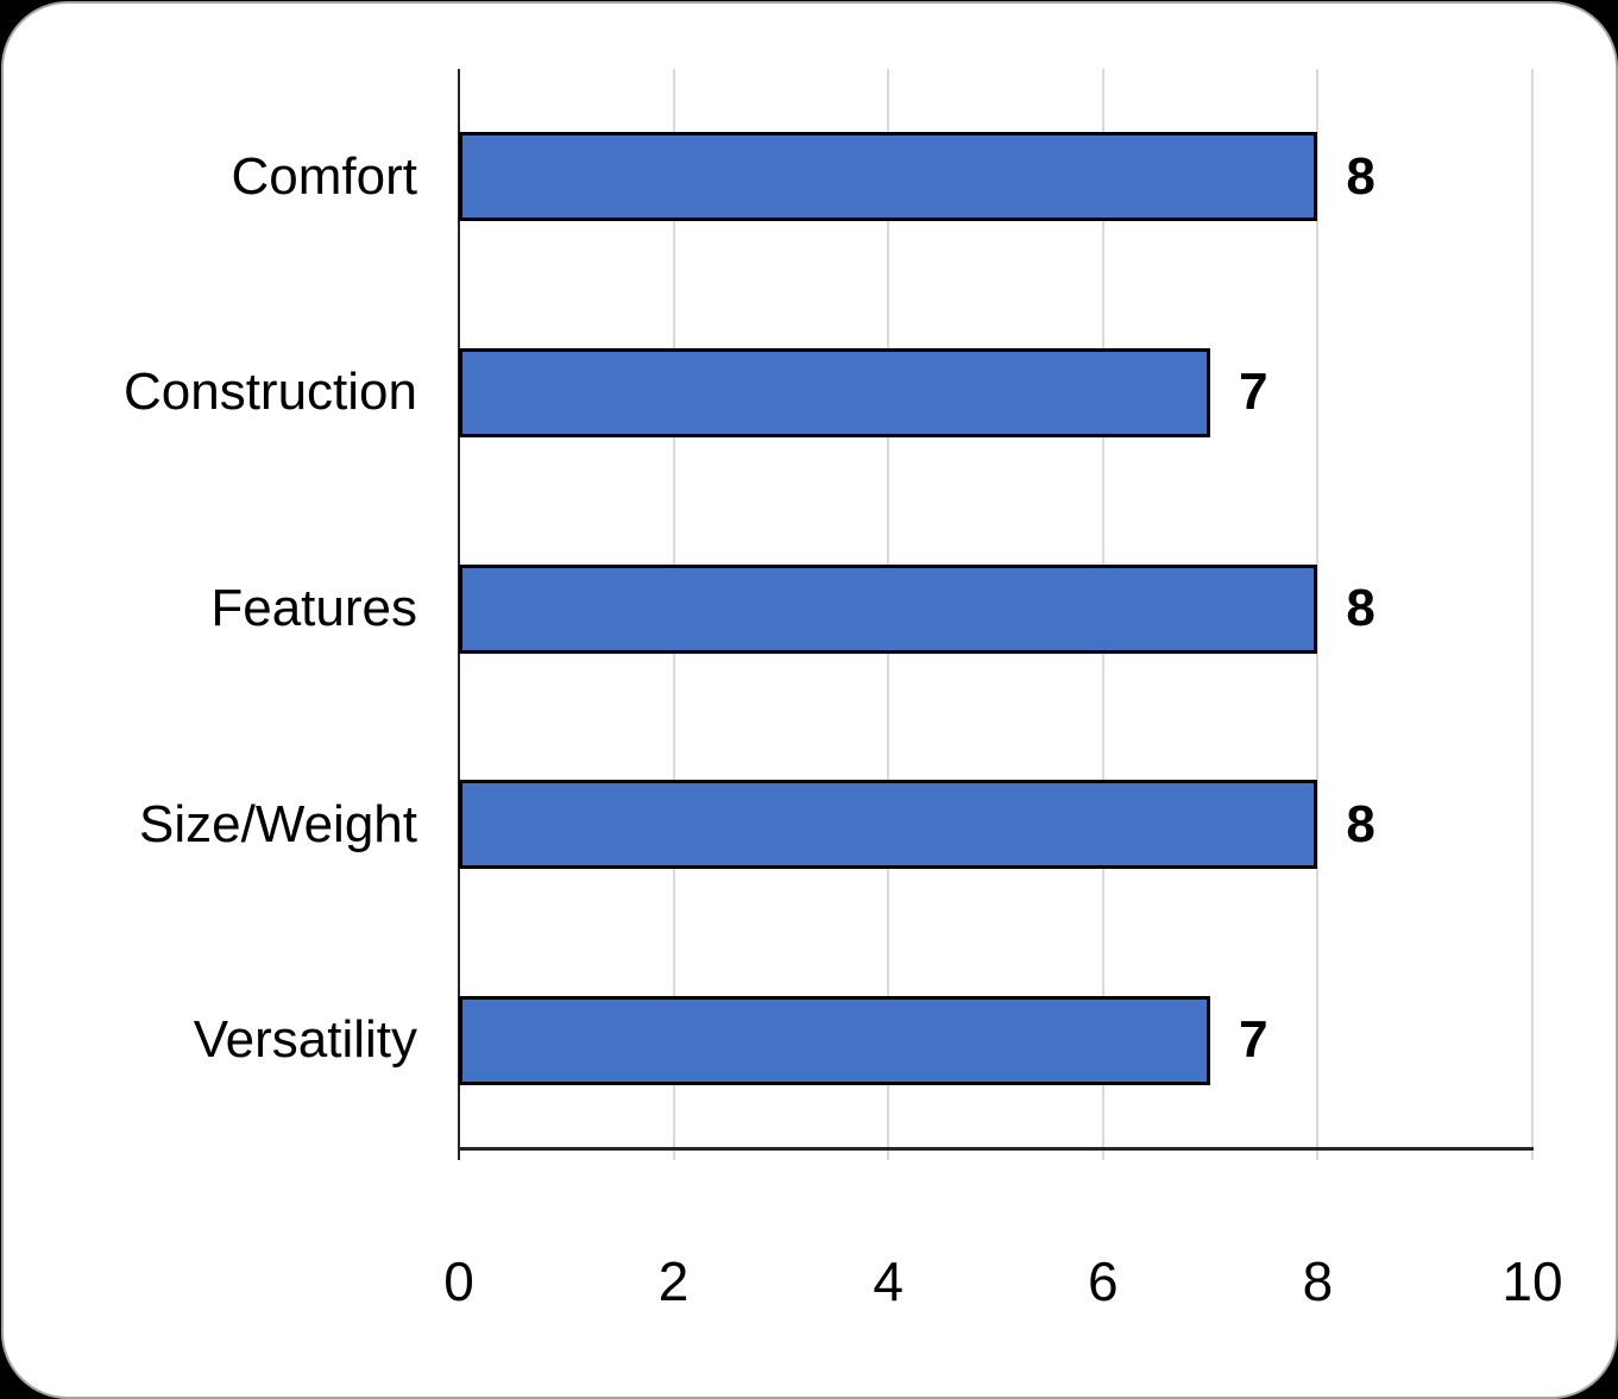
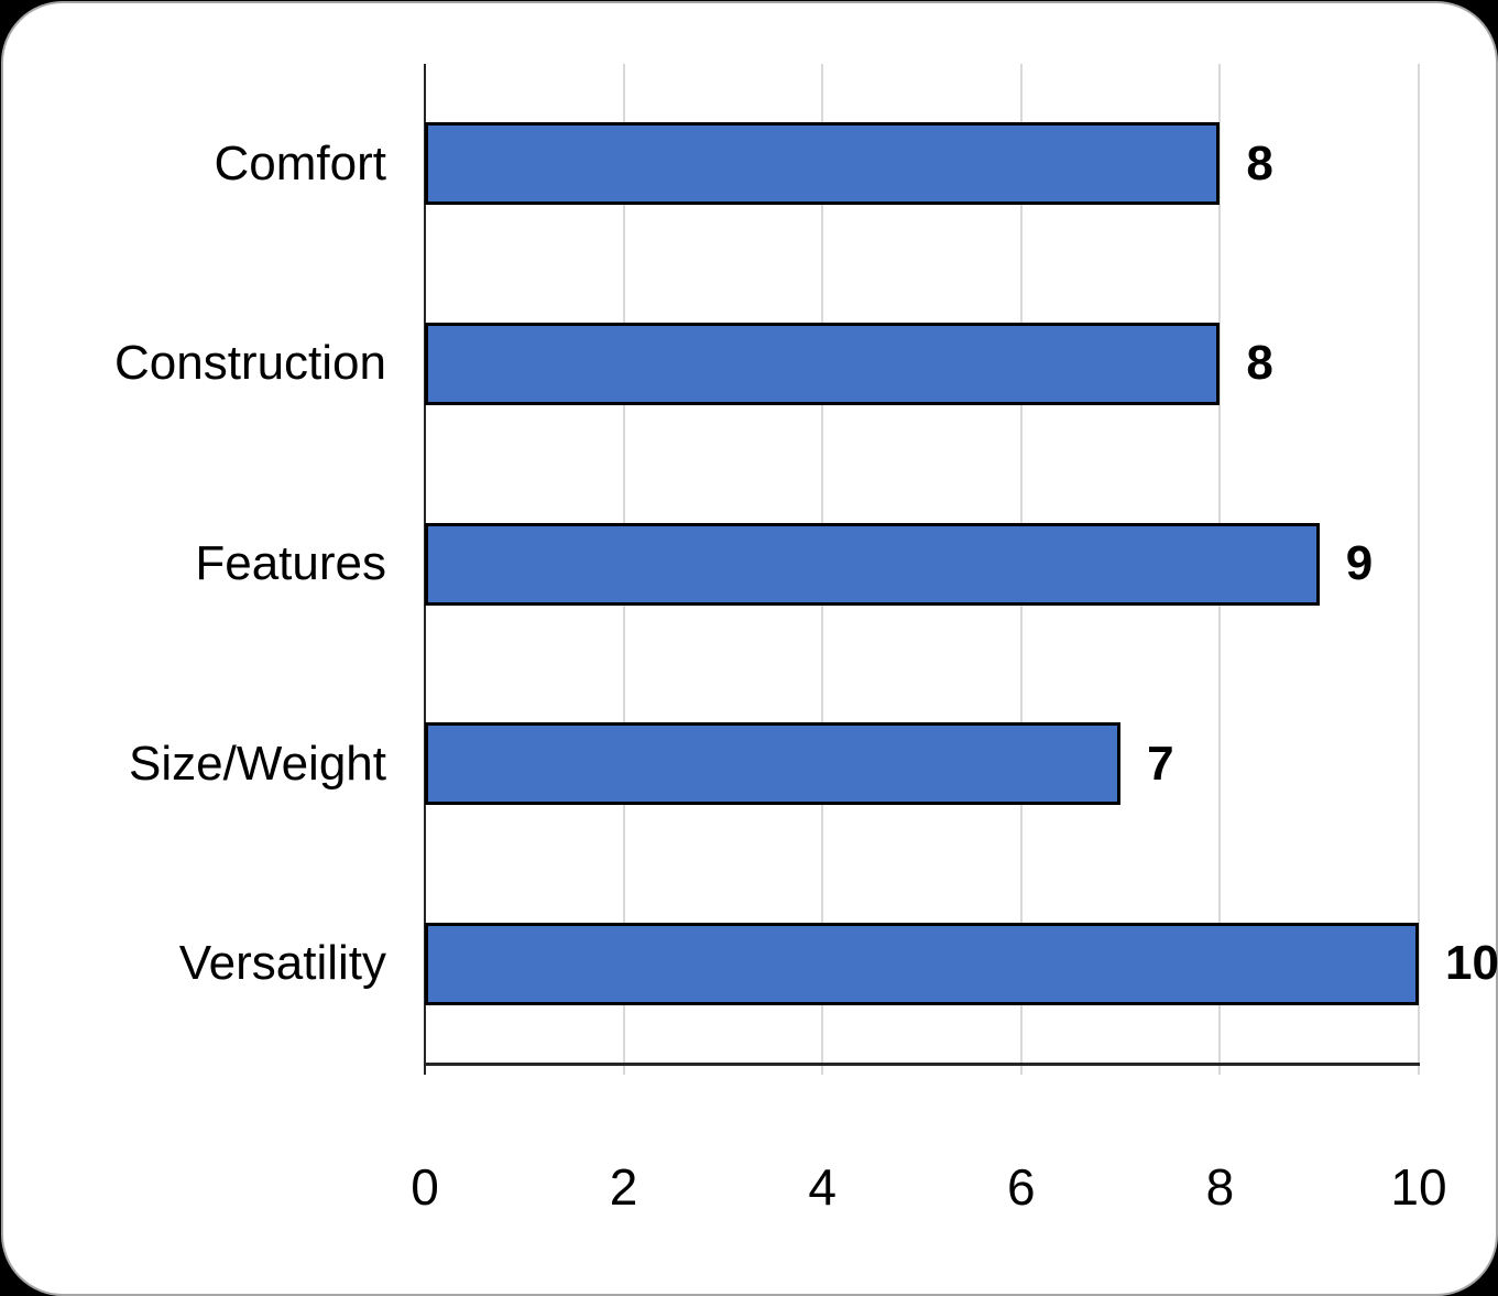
Construction: 7 -> 8
Features: 8 -> 9
Size/Weight: 8 -> 7
Versatility: 7 -> 10
